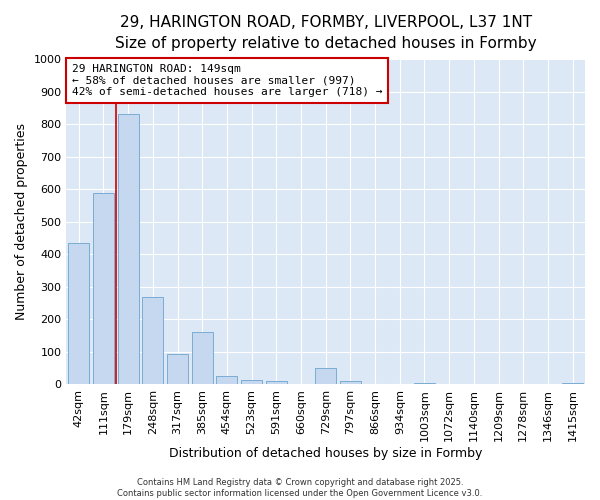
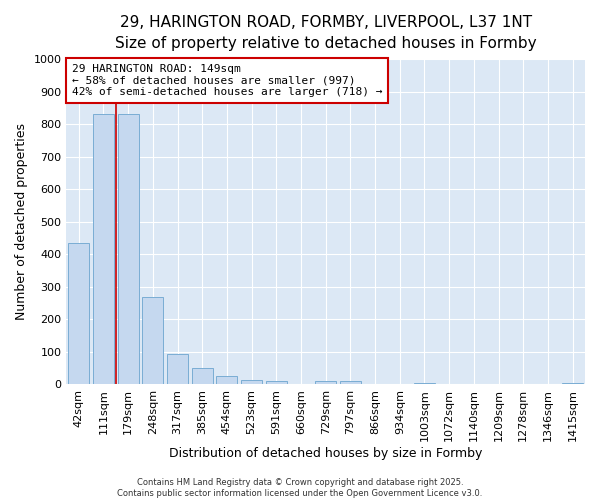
111sqm: 590 -> 830
385sqm: 160 -> 50
729sqm: 50 -> 10
